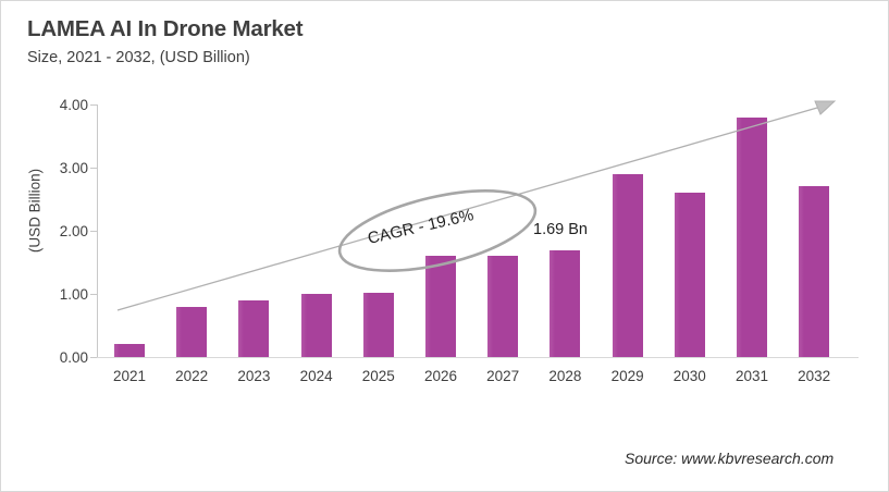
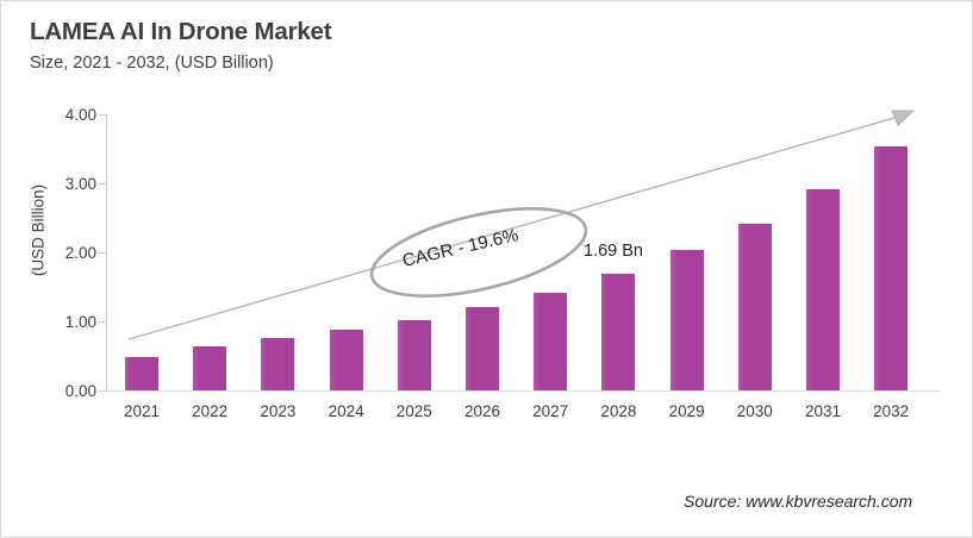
2021: 0.2 -> 0.5
2022: 0.8 -> 0.6
2023: 0.9 -> 0.8
2024: 1.0 -> 0.9
2026: 1.6 -> 1.2
2027: 1.6 -> 1.4
2029: 2.9 -> 2.0
2030: 2.6 -> 2.4
2031: 3.8 -> 2.9
2032: 2.7 -> 3.5
